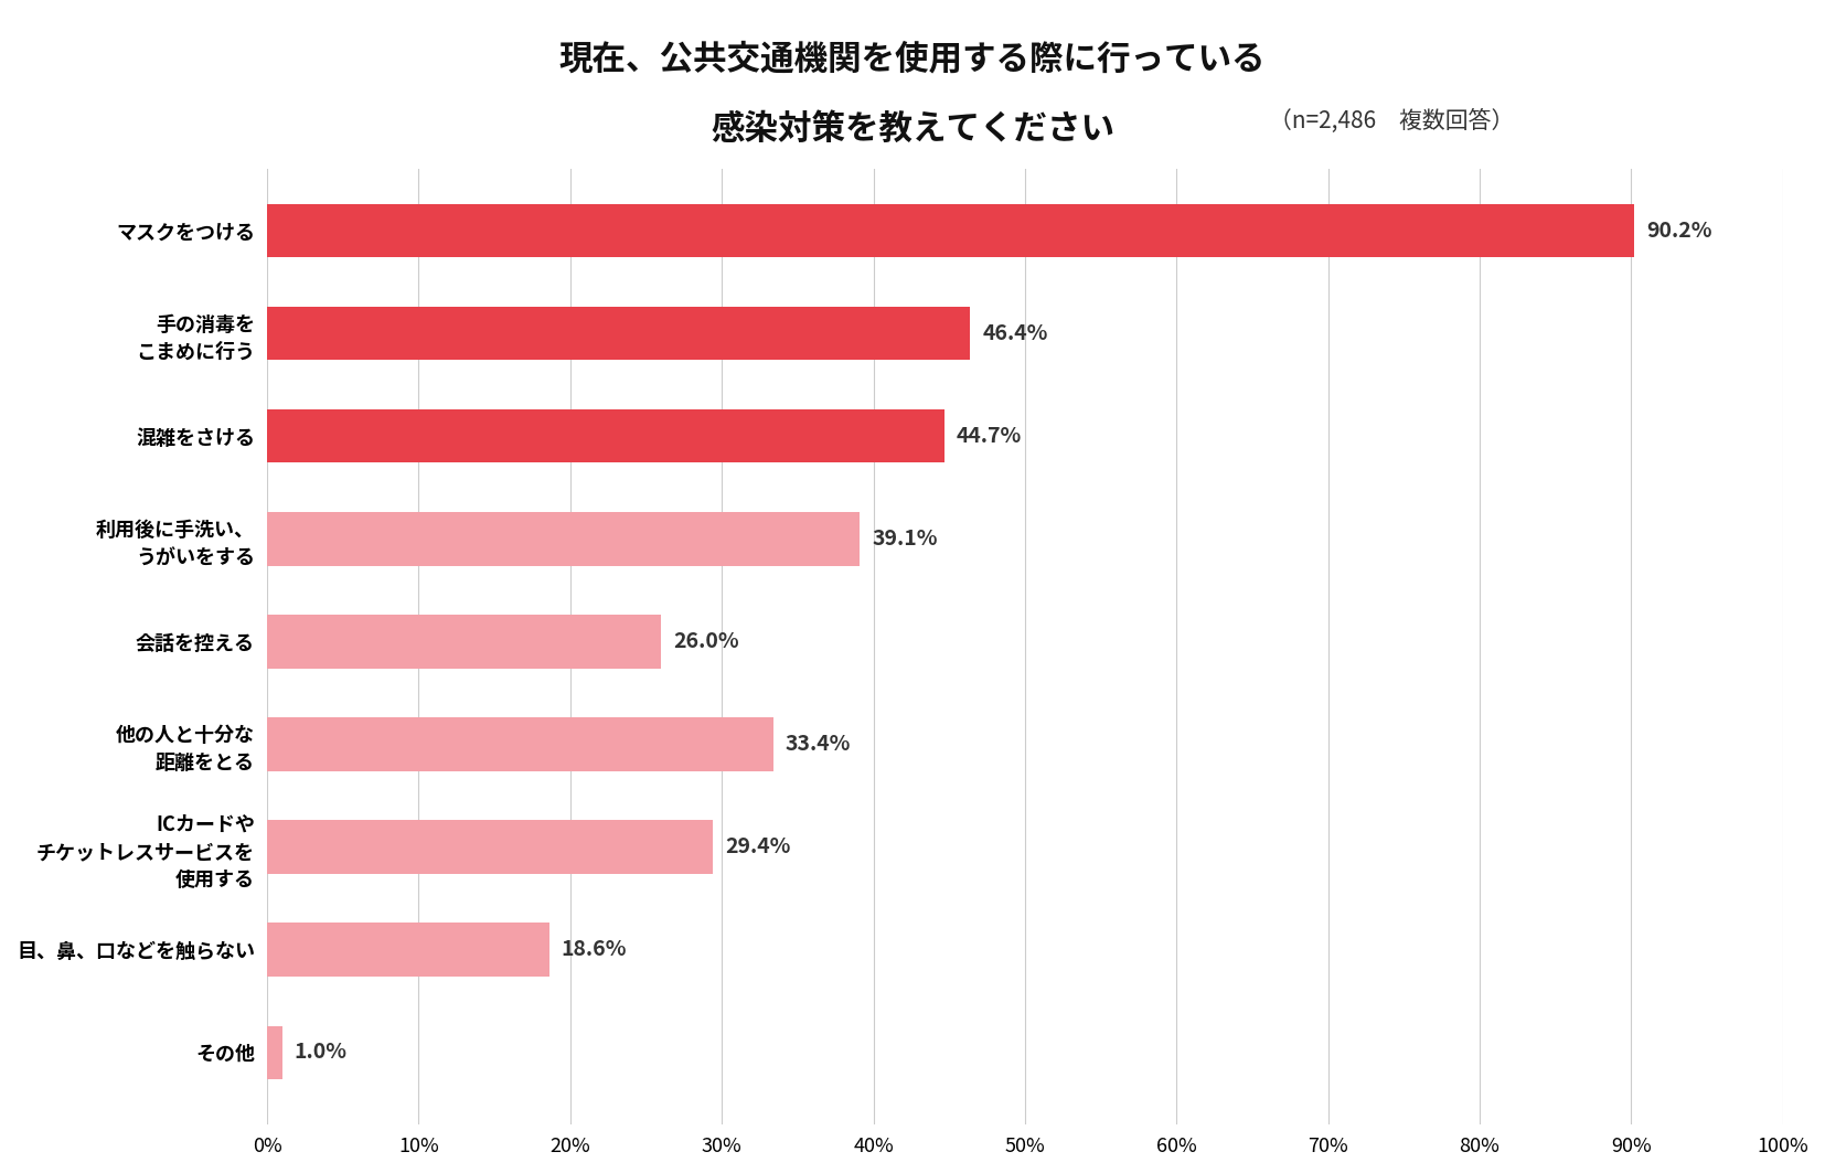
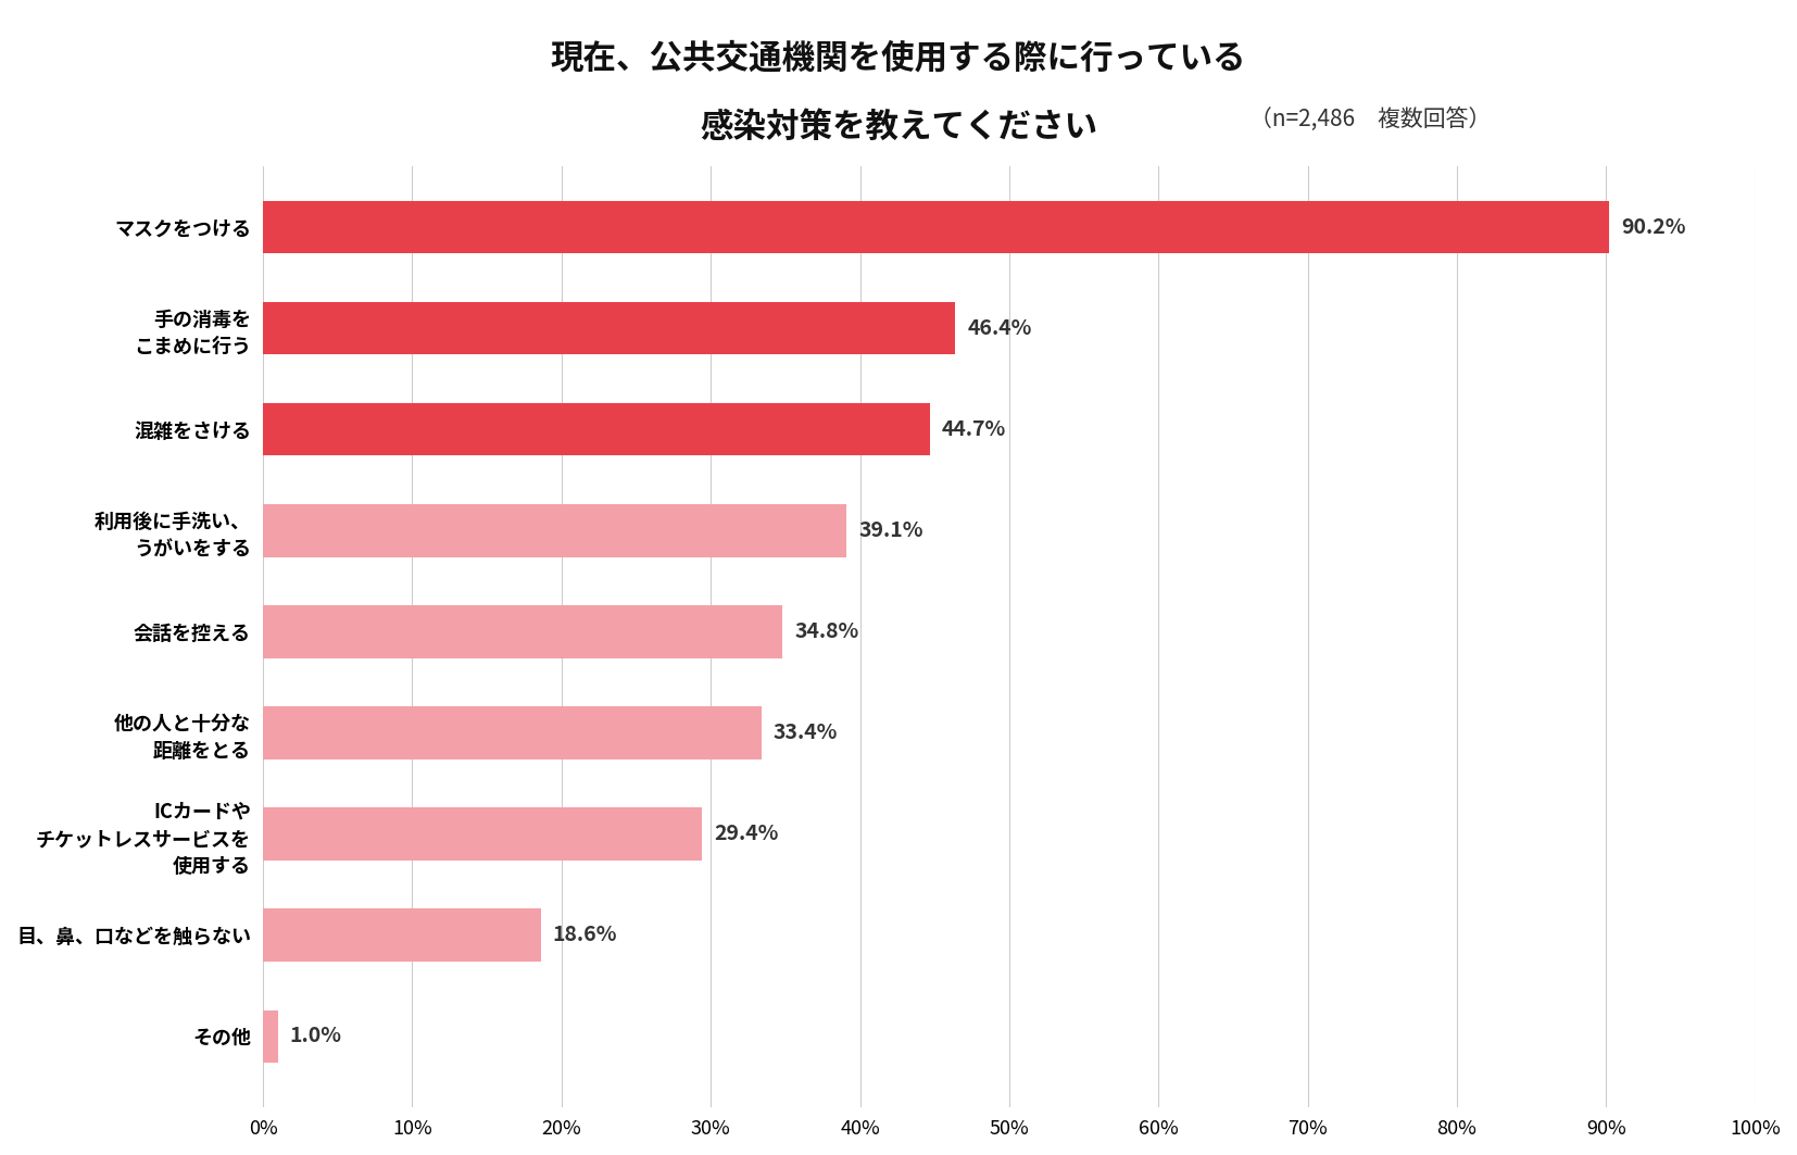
会話を控える: 26.0% -> 34.8%
